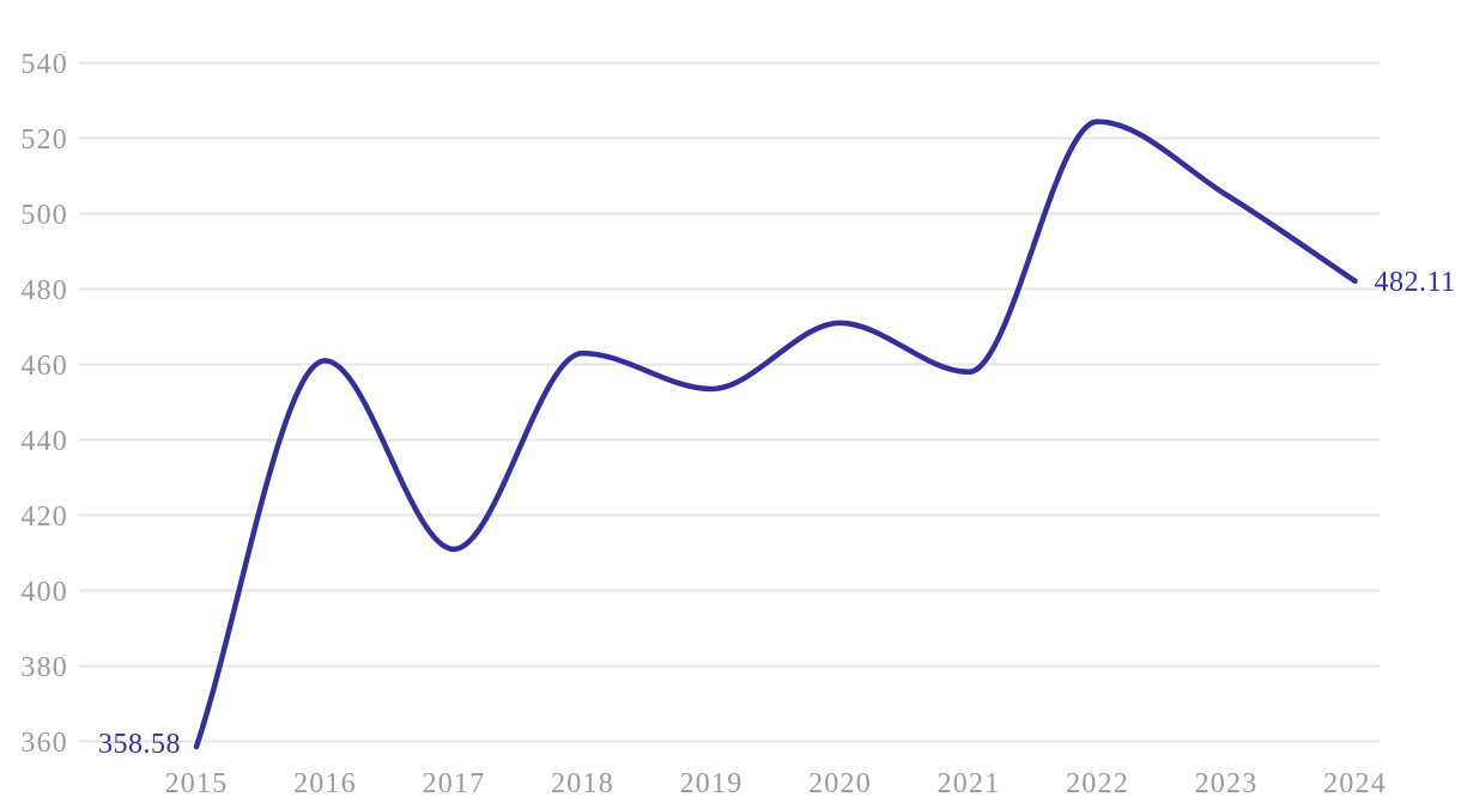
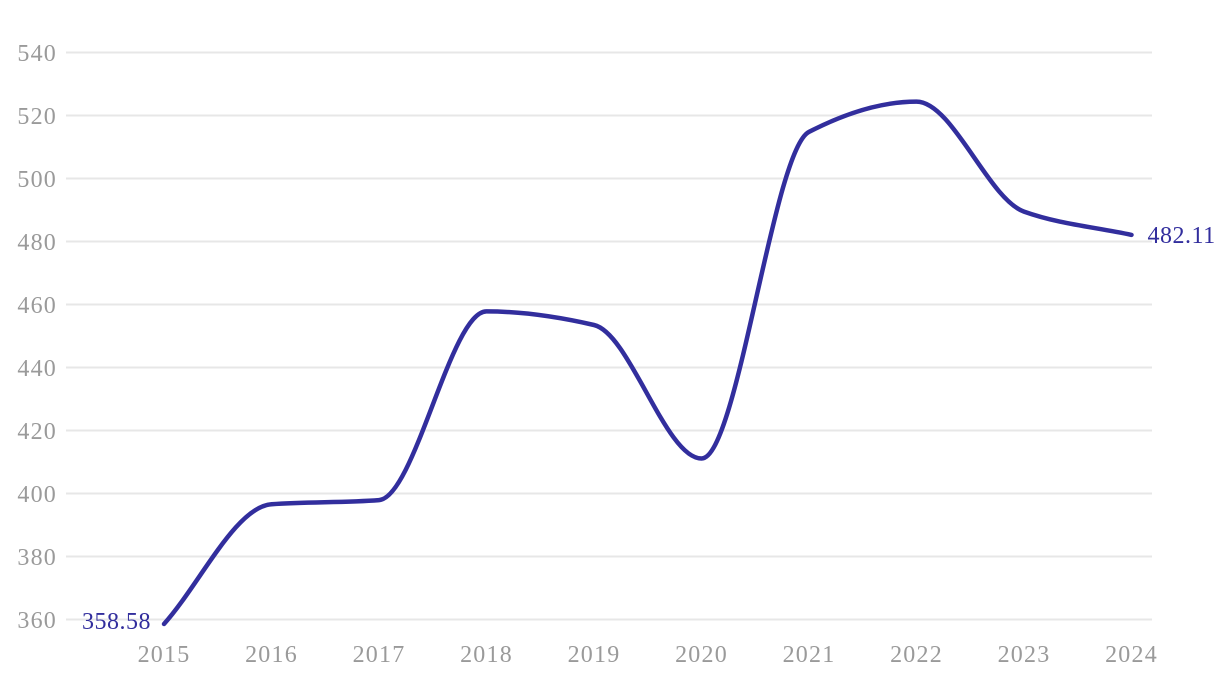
2016: 461 -> 397
2017: 411 -> 398
2018: 463 -> 458
2020: 471 -> 411
2021: 458 -> 515
2023: 505 -> 490
